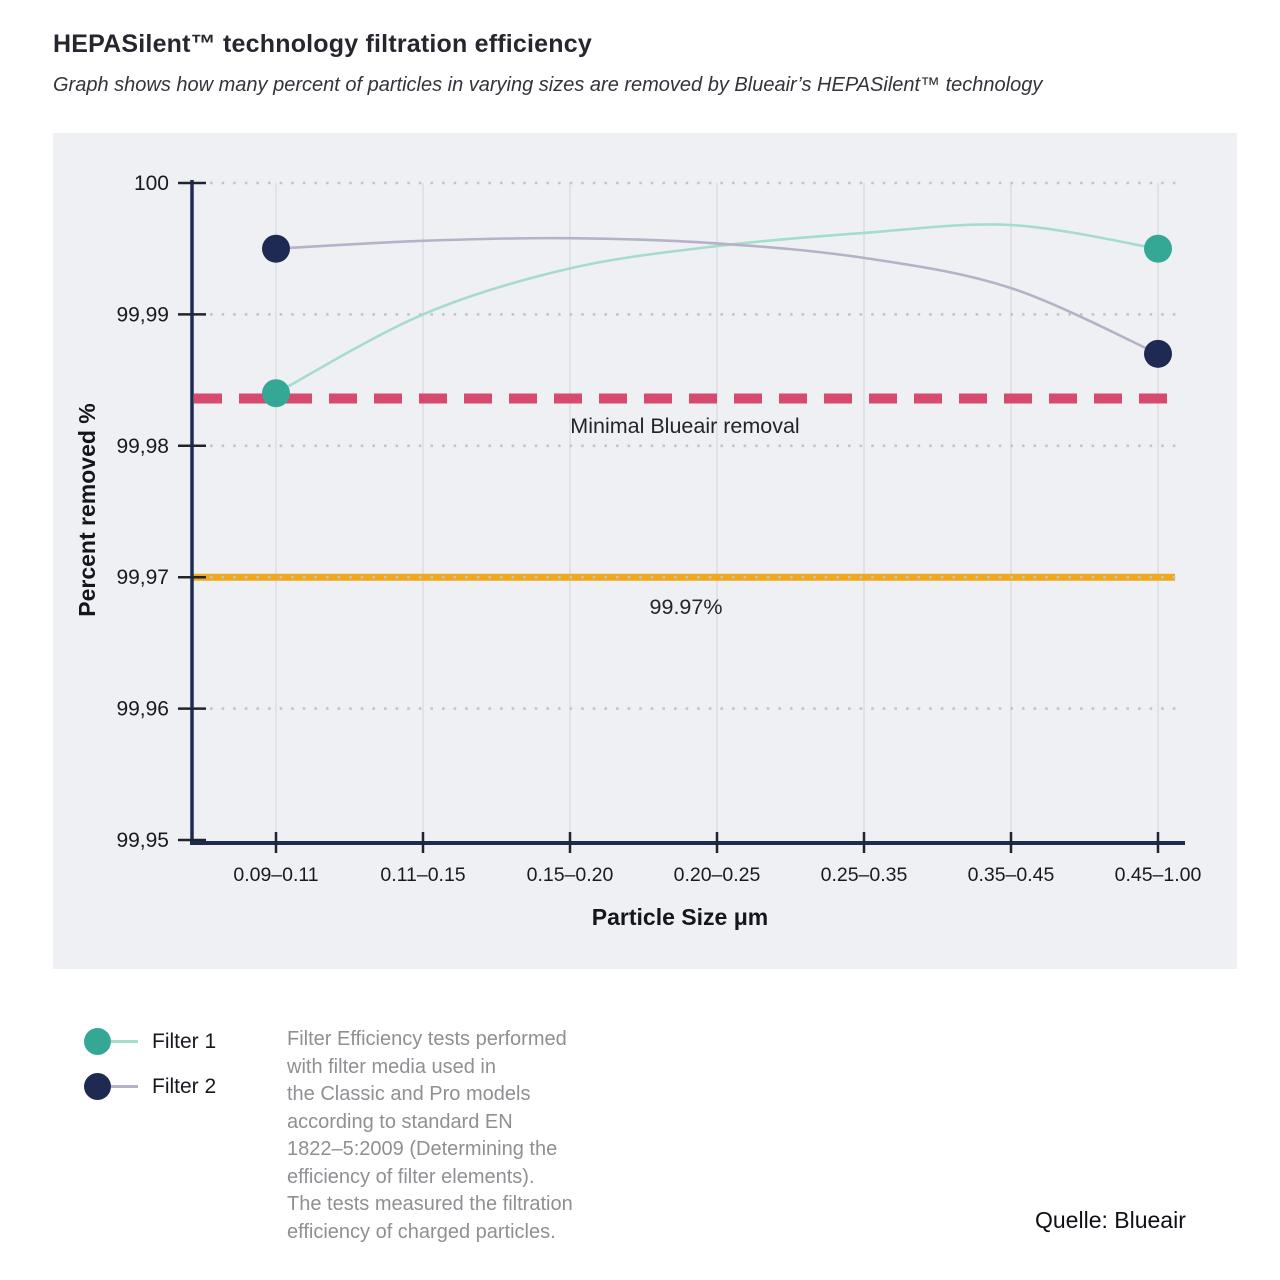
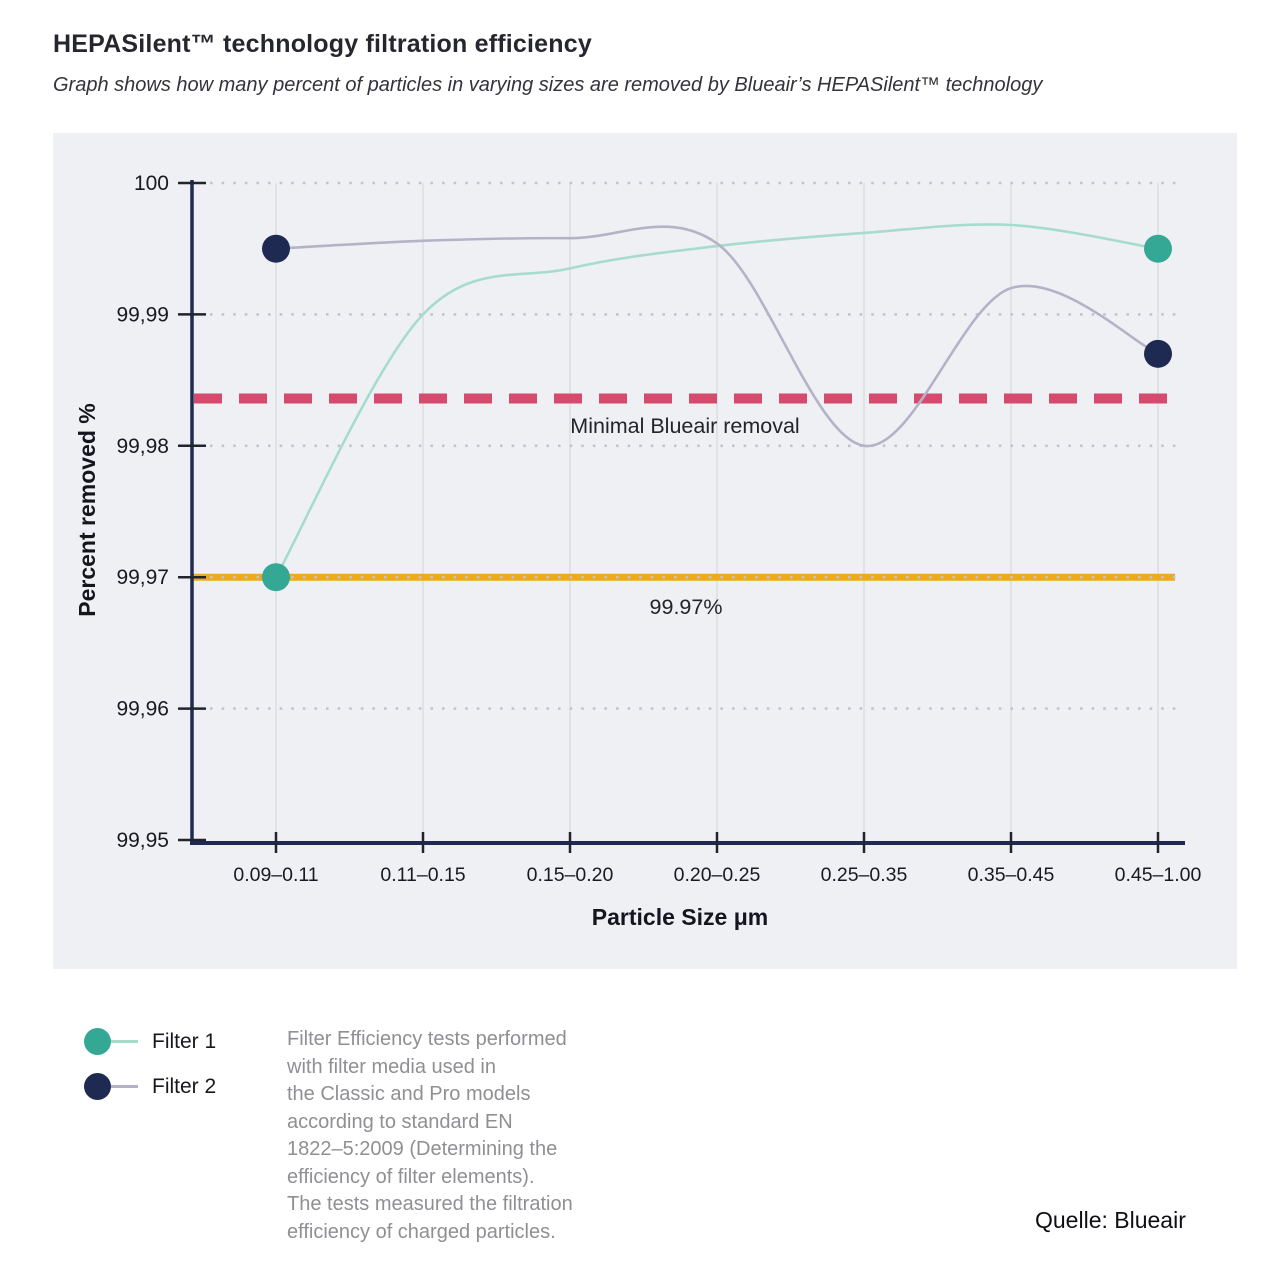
Filter 1/0.09–0.11: 99,98 -> 99,97
Filter 2/0.25–0.35: 99,99 -> 99,98
